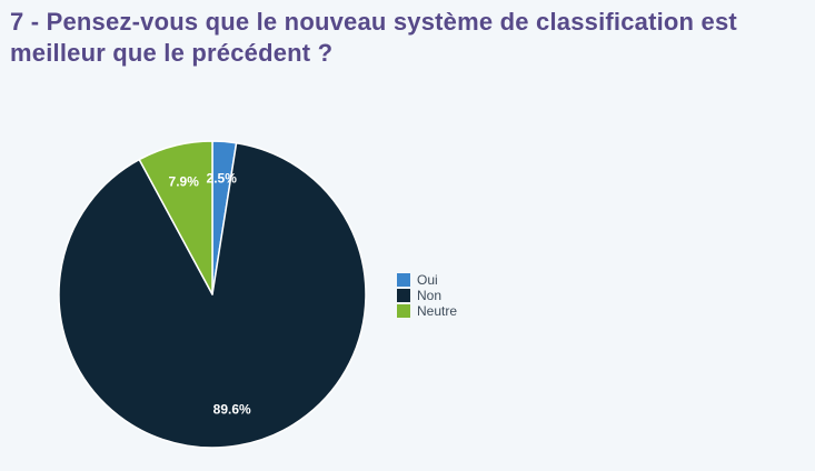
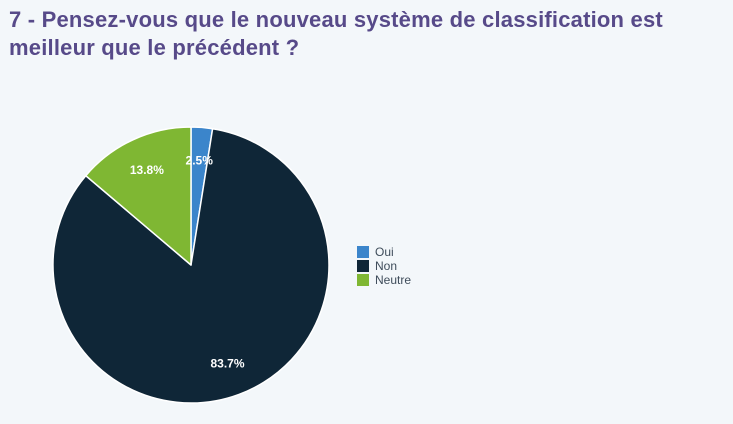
Non: 89.6% -> 83.7%
Neutre: 7.9% -> 13.8%
